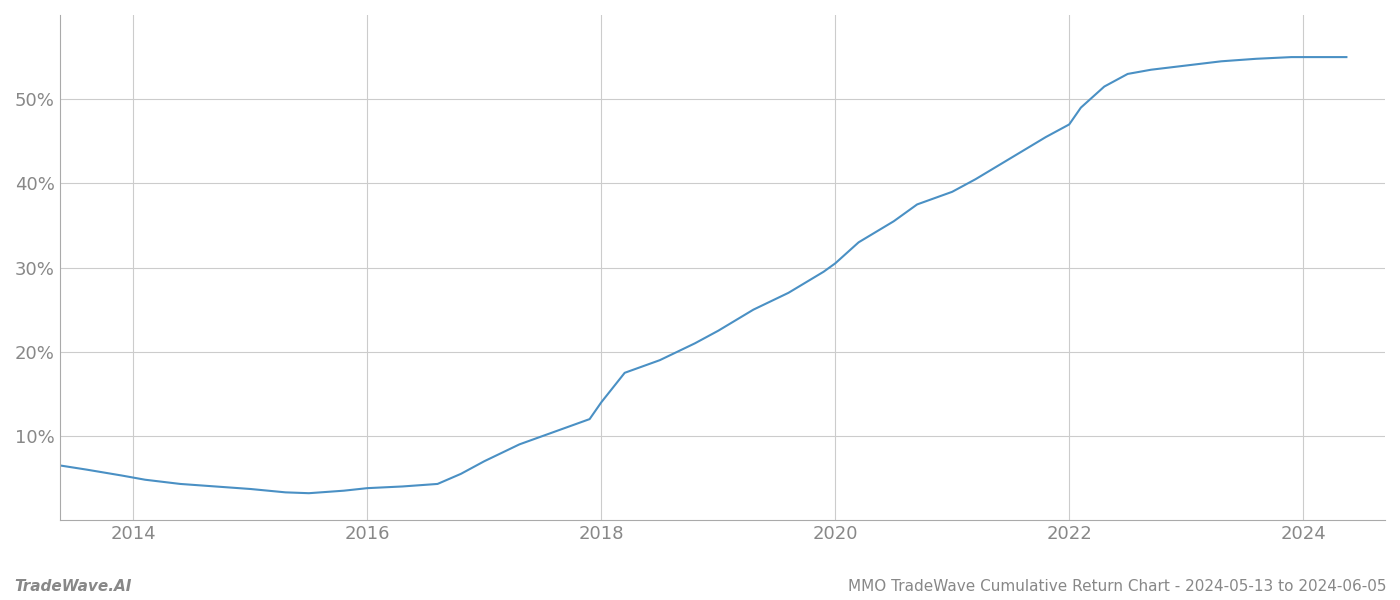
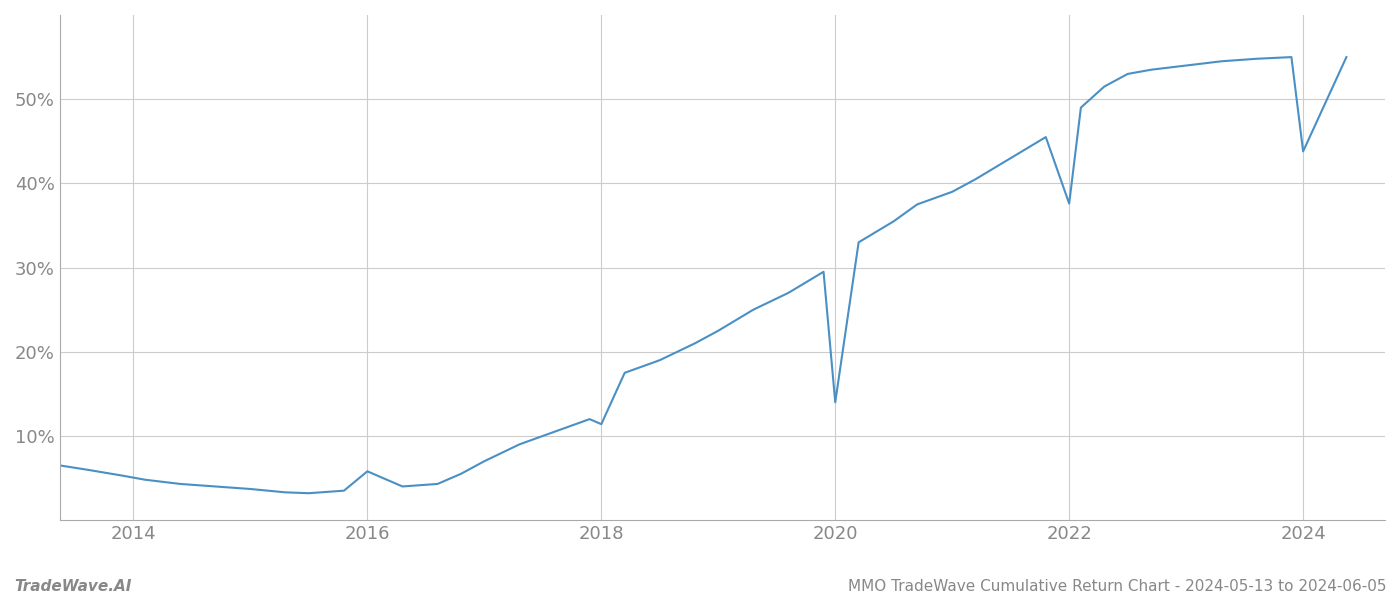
2016: 3.8% -> 5.8%
2018: 14.0% -> 11.4%
2020: 30.5% -> 14.0%
2022: 47.0% -> 37.6%
2024: 55.0% -> 43.8%
